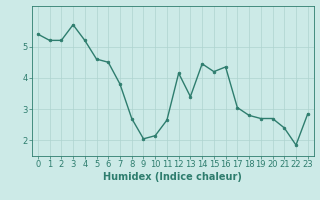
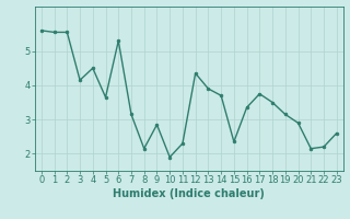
0: 5.40 -> 5.60
1: 5.20 -> 5.55
2: 5.20 -> 5.55
3: 5.70 -> 4.15
4: 5.20 -> 4.50
5: 4.60 -> 3.65
6: 4.50 -> 5.30
7: 3.80 -> 3.15
8: 2.70 -> 2.15
9: 2.05 -> 2.85
10: 2.15 -> 1.90
11: 2.65 -> 2.30
12: 4.15 -> 4.35
13: 3.40 -> 3.90
14: 4.45 -> 3.70
15: 4.20 -> 2.35
16: 4.35 -> 3.35
17: 3.05 -> 3.75
18: 2.80 -> 3.50
19: 2.70 -> 3.15
20: 2.70 -> 2.90
21: 2.40 -> 2.15
22: 1.85 -> 2.20
23: 2.85 -> 2.60
